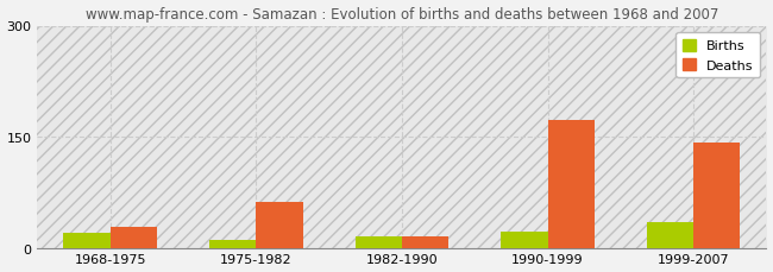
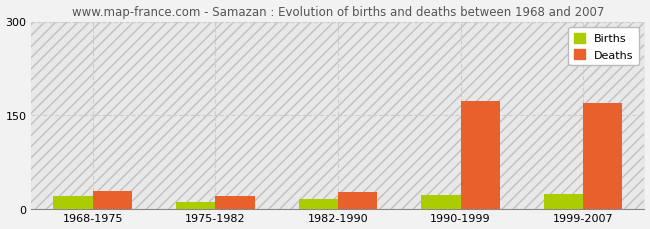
Deaths/1975-1982: 62 -> 20
Deaths/1982-1990: 16 -> 27
Births/1999-2007: 34 -> 23
Deaths/1999-2007: 142 -> 170
